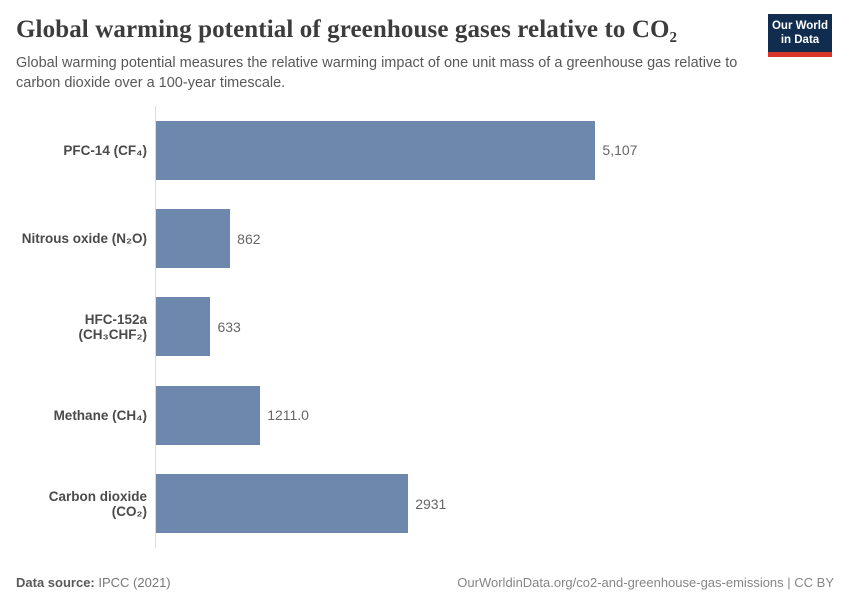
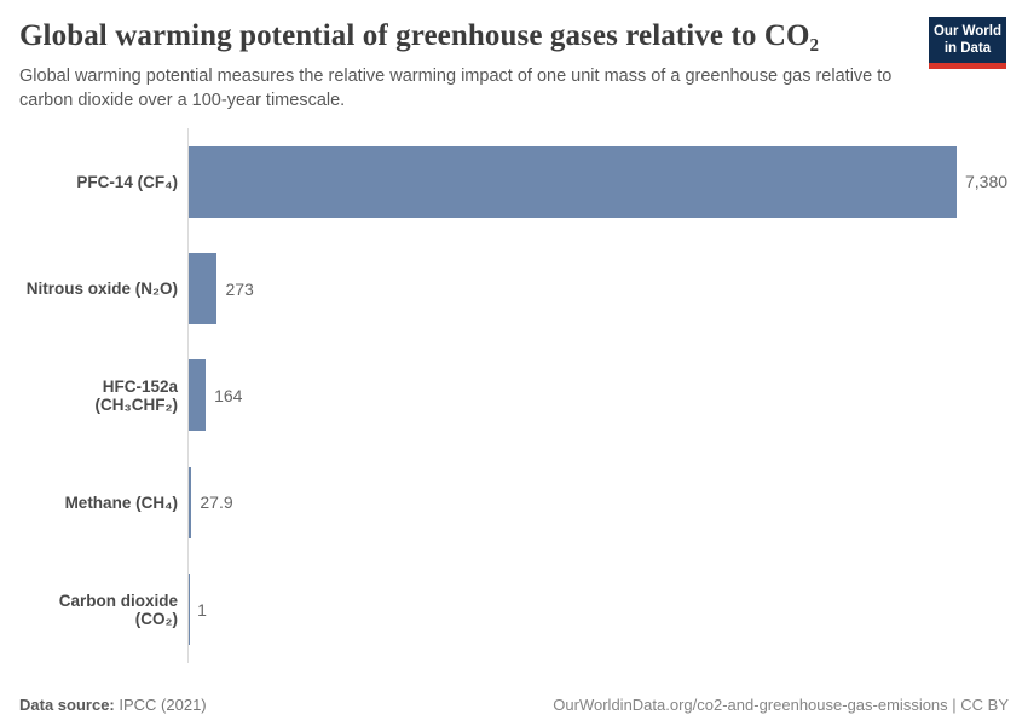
PFC-14 (CF₄): 5,107 -> 7,380
Nitrous oxide (N₂O): 862 -> 273
HFC-152a (CH₃CHF₂): 633 -> 164
Methane (CH₄): 1211.0 -> 27.9
Carbon dioxide (CO₂): 2931 -> 1
